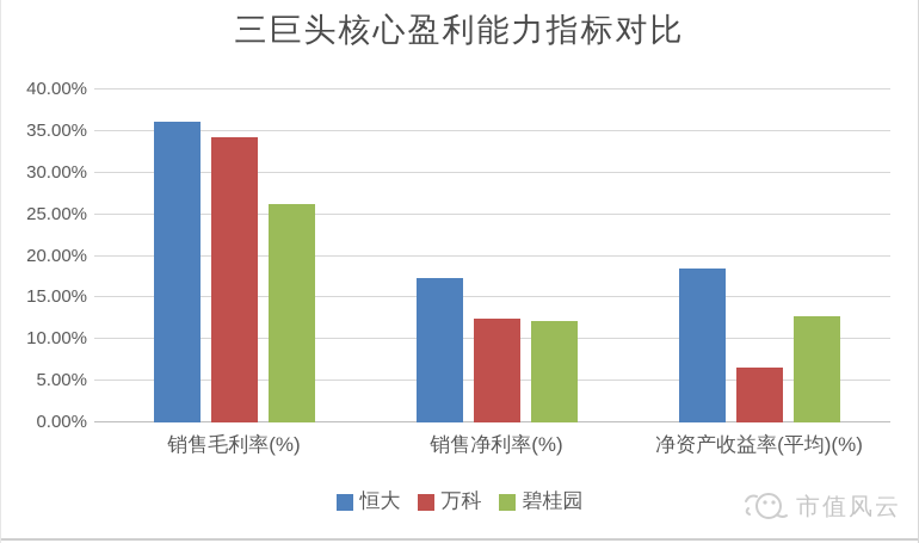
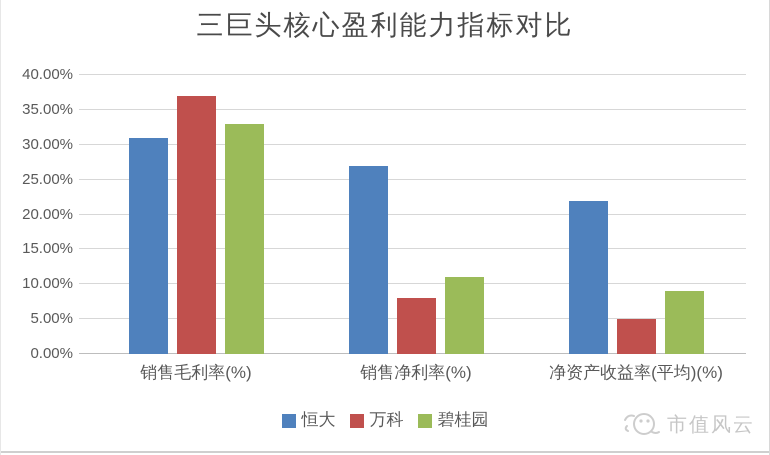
恒大/销售毛利率(%): 36% -> 31%
万科/销售毛利率(%): 34% -> 37%
碧桂园/销售毛利率(%): 26% -> 33%
恒大/销售净利率(%): 17% -> 27%
万科/销售净利率(%): 12% -> 8%
碧桂园/销售净利率(%): 12% -> 11%
恒大/净资产收益率(平均)(%): 18% -> 22%
万科/净资产收益率(平均)(%): 7% -> 5%
碧桂园/净资产收益率(平均)(%): 13% -> 9%
